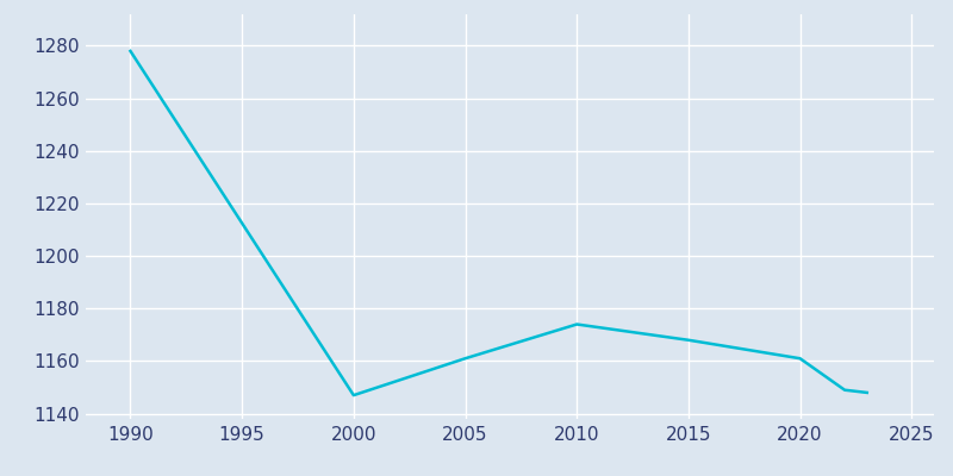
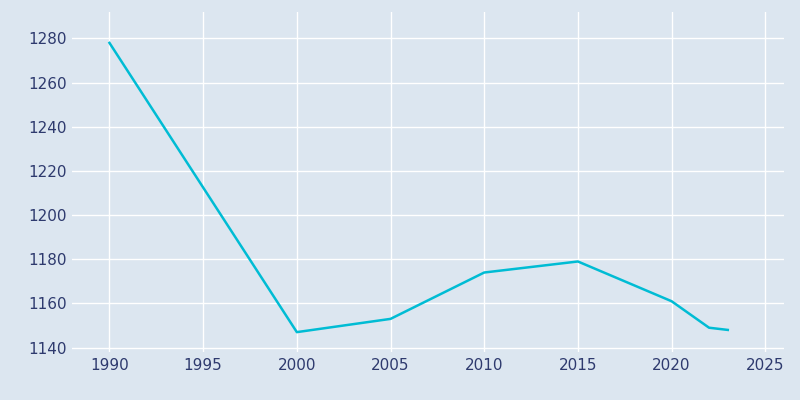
2005: 1161 -> 1153
2015: 1168 -> 1179
